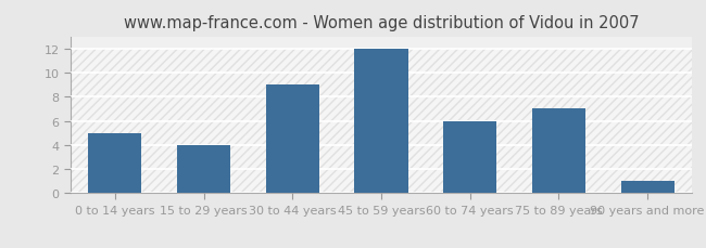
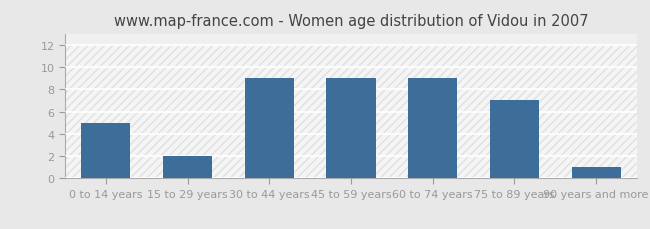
15 to 29 years: 4 -> 2
45 to 59 years: 12 -> 9
60 to 74 years: 6 -> 9
